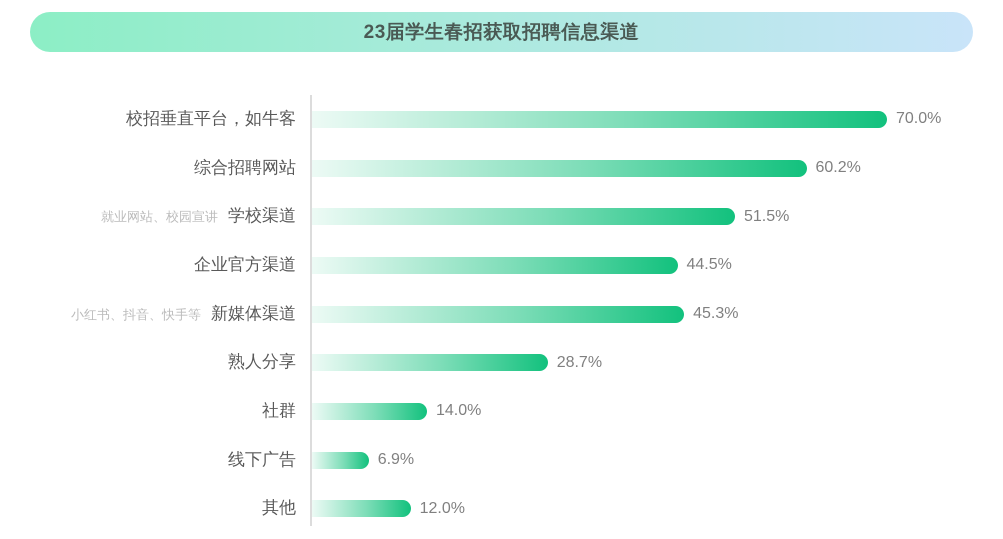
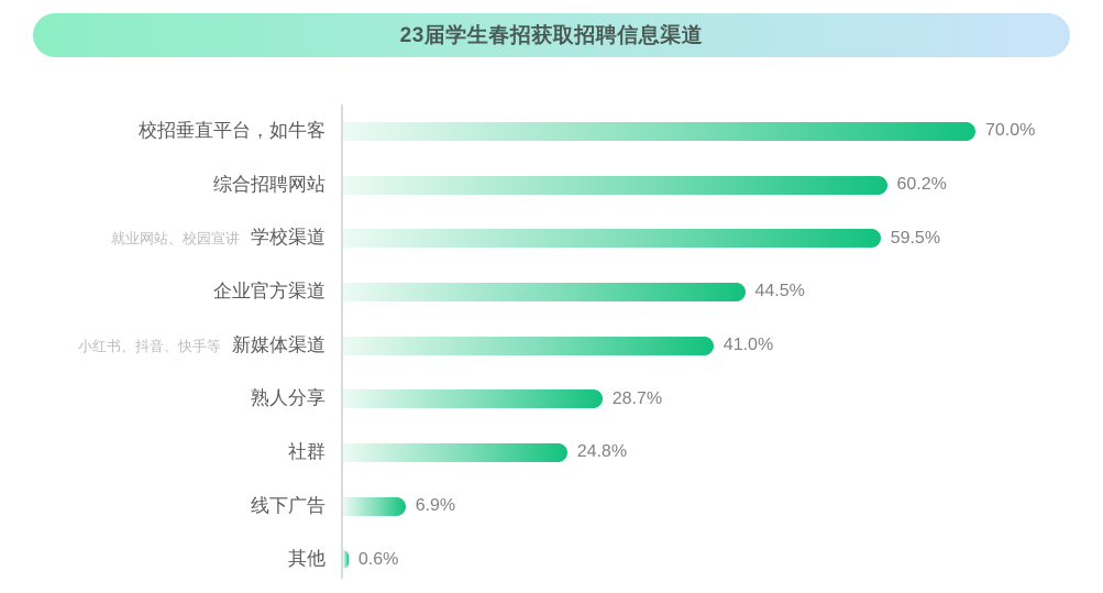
学校渠道: 51.5% -> 59.5%
新媒体渠道: 45.3% -> 41.0%
社群: 14.0% -> 24.8%
其他: 12.0% -> 0.6%
